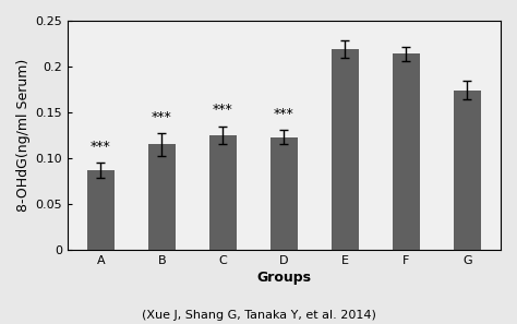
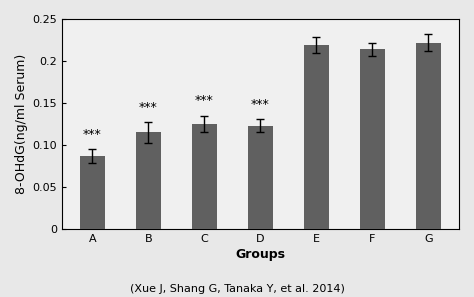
G: 0.174 -> 0.222
